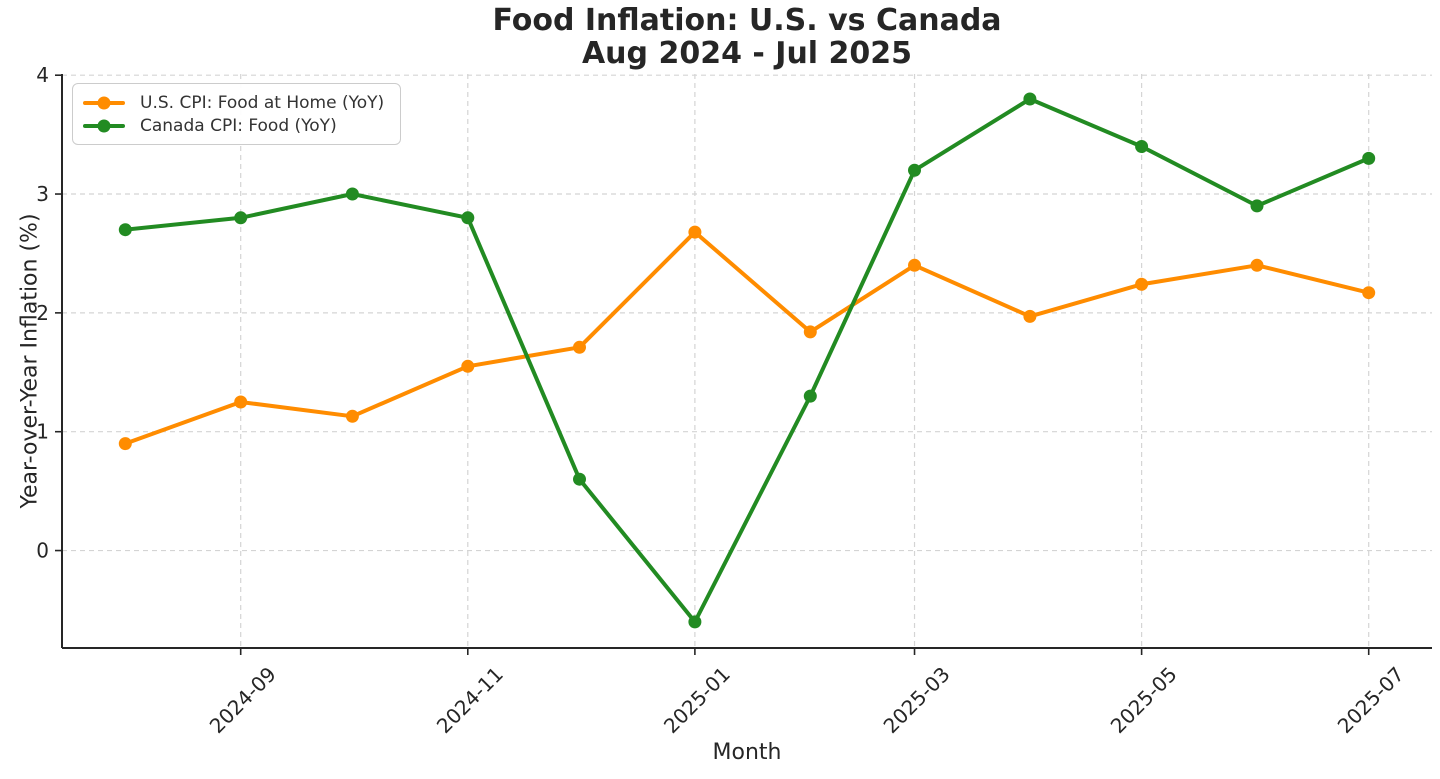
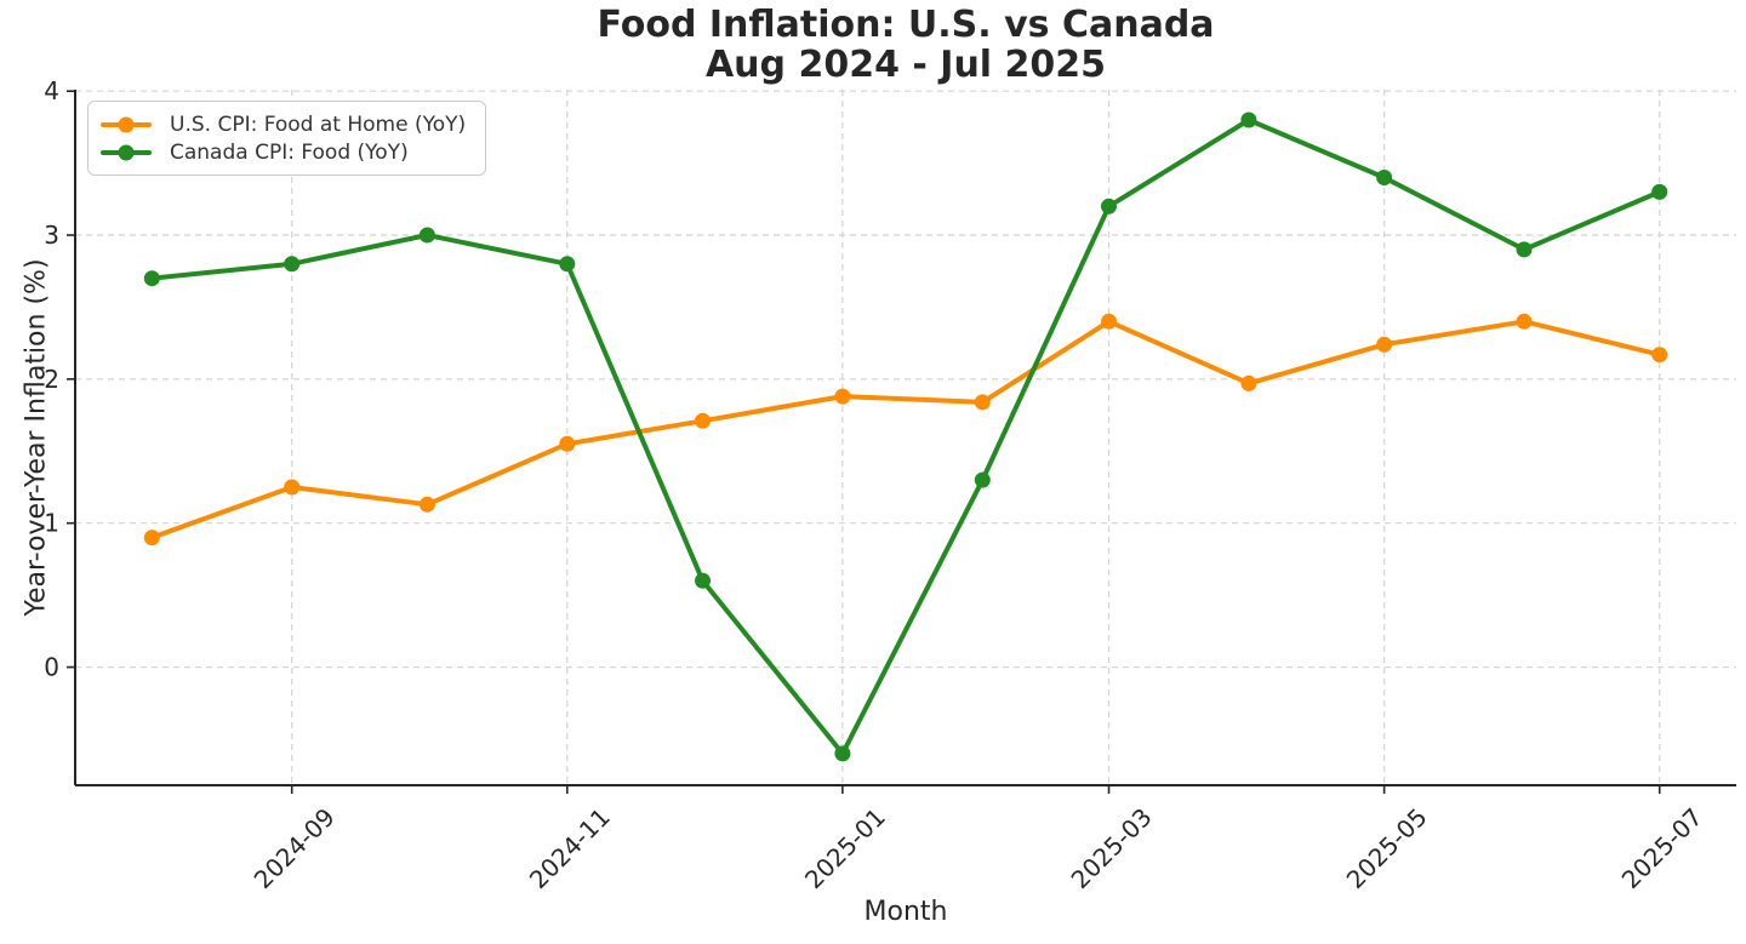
U.S. CPI: Food at Home (YoY)/2025-01: 2.68 -> 1.88
